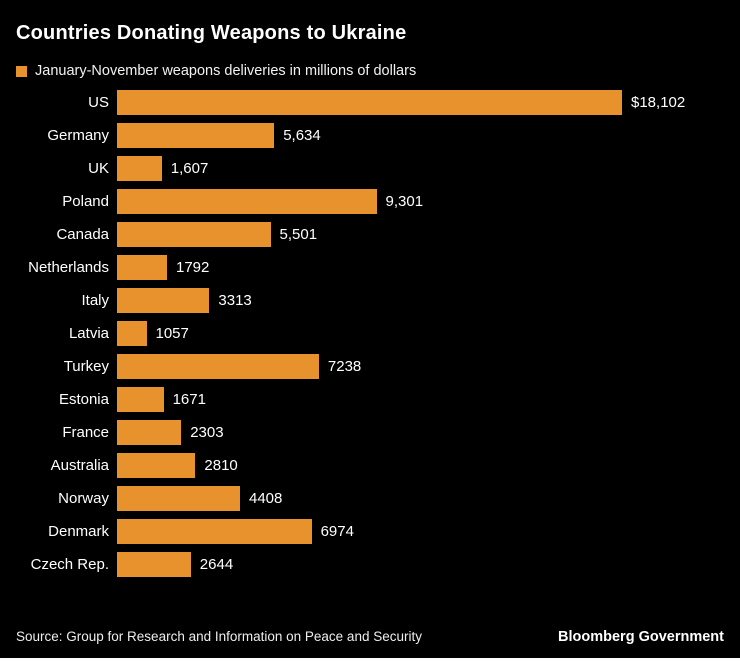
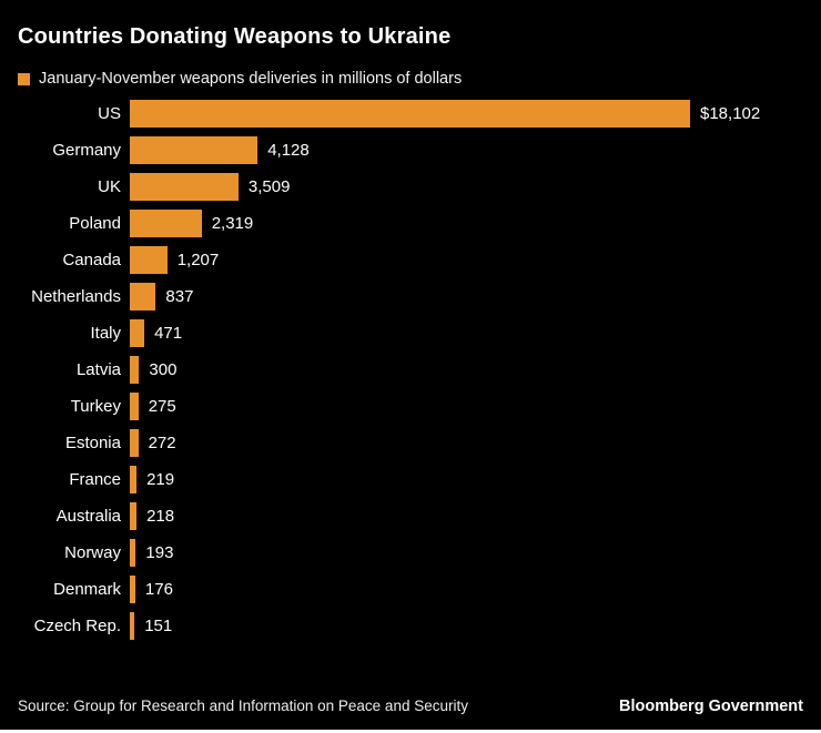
Germany: 5,634 -> 4,128
UK: 1,607 -> 3,509
Poland: 9,301 -> 2,319
Canada: 5,501 -> 1,207
Netherlands: 1792 -> 837
Italy: 3313 -> 471
Latvia: 1057 -> 300
Turkey: 7238 -> 275
Estonia: 1671 -> 272
France: 2303 -> 219
Australia: 2810 -> 218
Norway: 4408 -> 193
Denmark: 6974 -> 176
Czech Rep.: 2644 -> 151
